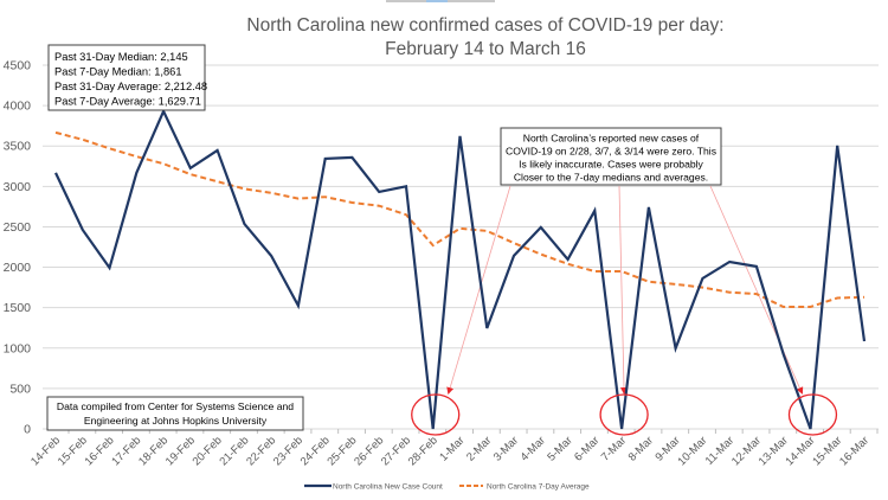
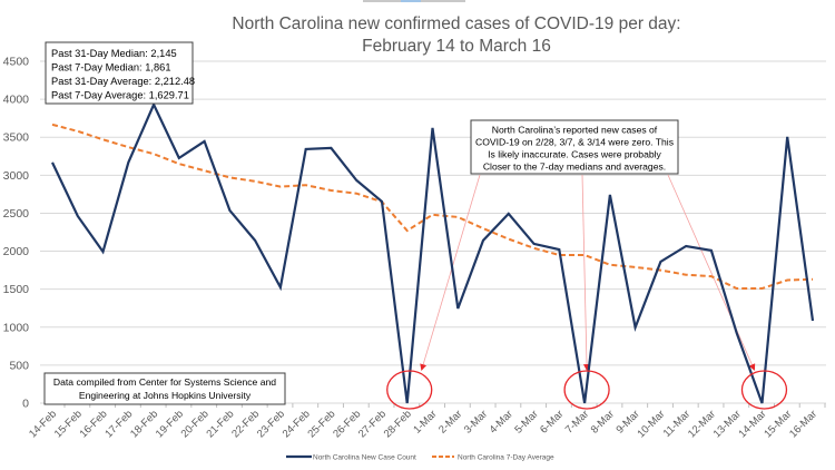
North Carolina New Case Count/27-Feb: 3000 -> 2700
North Carolina New Case Count/6-Mar: 2700 -> 2000
